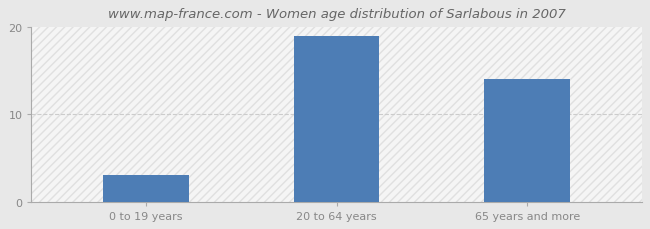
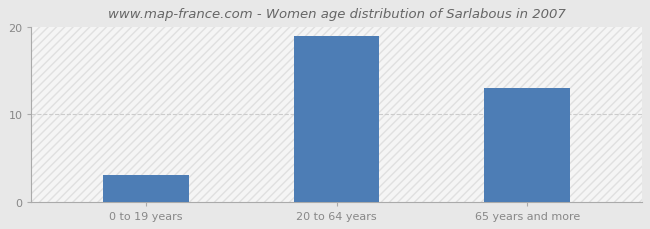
65 years and more: 14 -> 13
